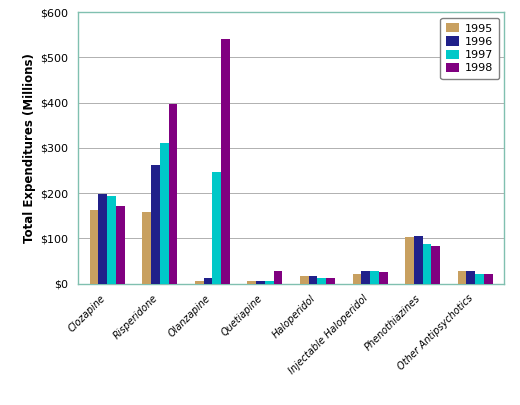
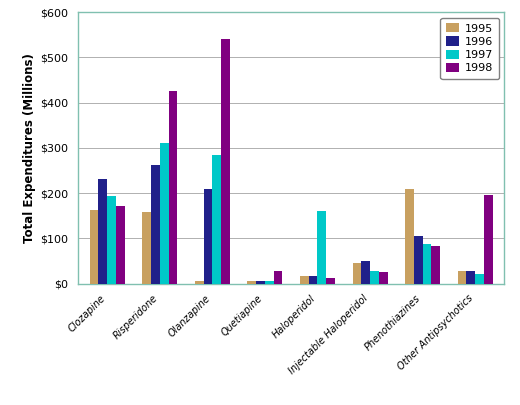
1996/Clozapine: $198 -> $230
1998/Risperidone: $398 -> $425
1996/Olanzapine: $12 -> $210
1997/Olanzapine: $247 -> $285
1997/Haloperidol: $13 -> $160
1995/Injectable Haloperidol: $22 -> $45
1996/Injectable Haloperidol: $27 -> $50
1995/Phenothiazines: $103 -> $210
1998/Other Antipsychotics: $22 -> $195
